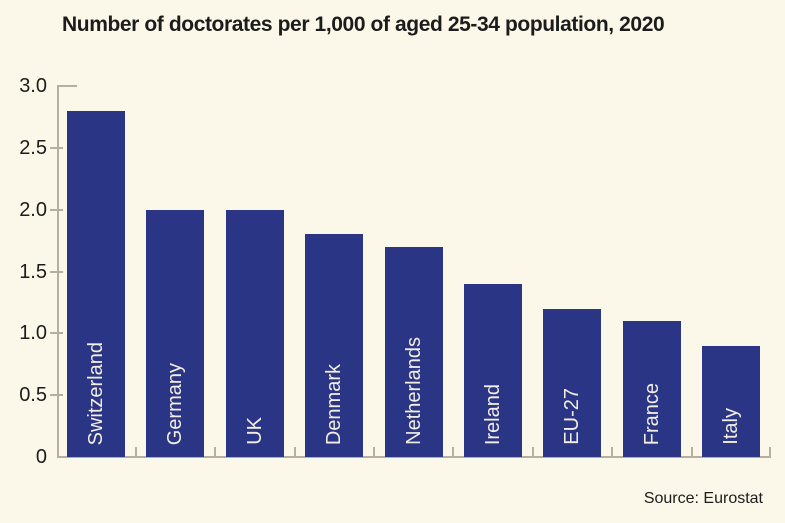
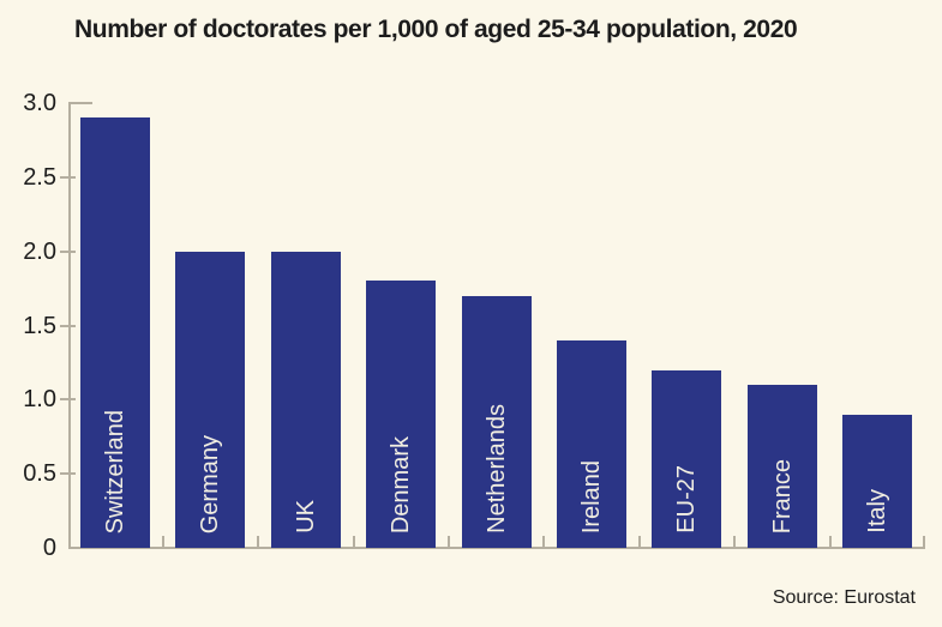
Switzerland: 2.8 -> 2.9
